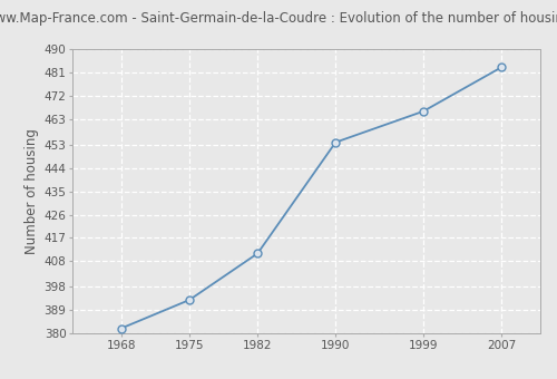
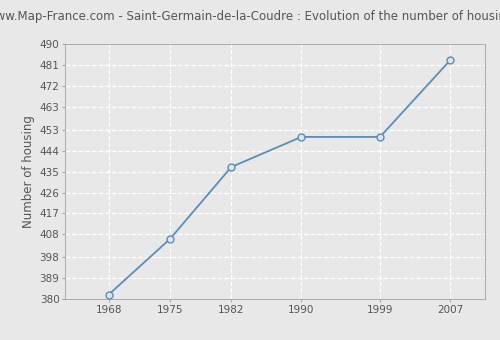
1975: 393 -> 406
1982: 411 -> 437
1990: 454 -> 450
1999: 466 -> 450
